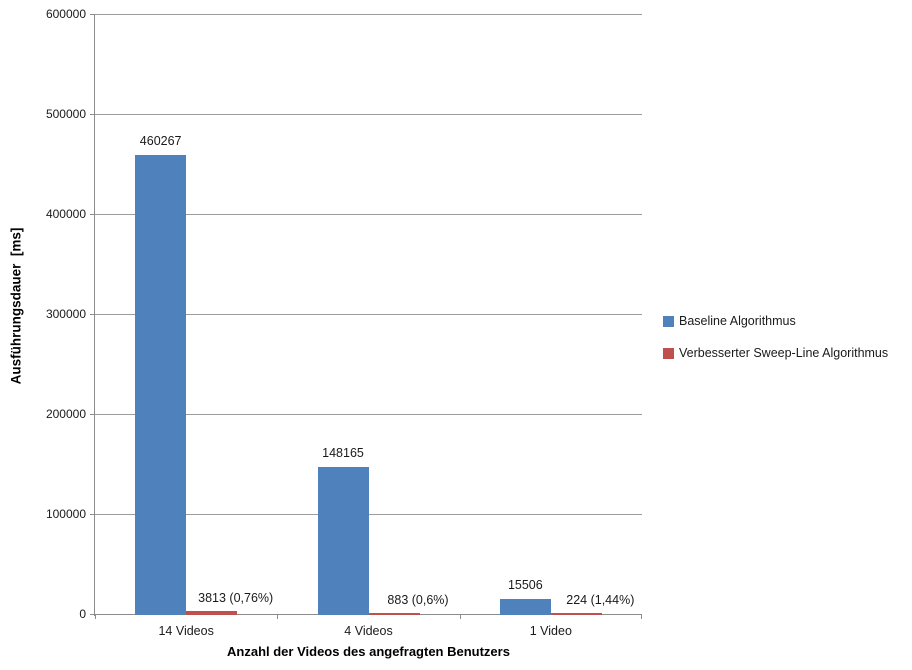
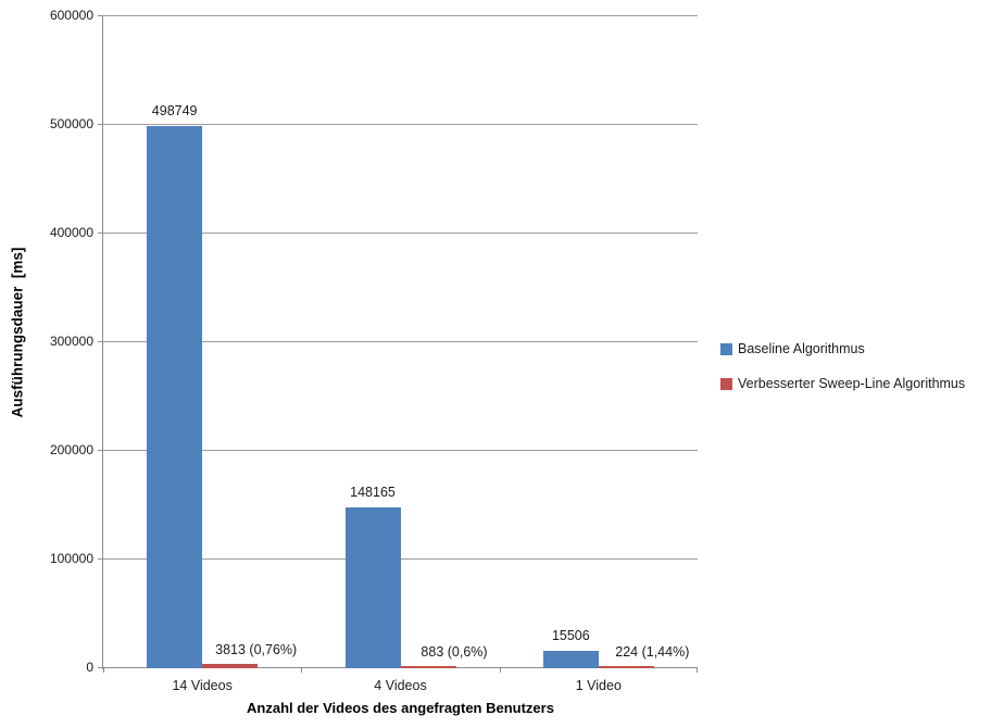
Baseline Algorithmus/14 Videos: 460267 -> 498749
